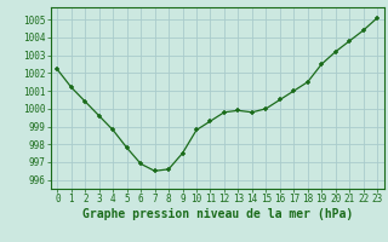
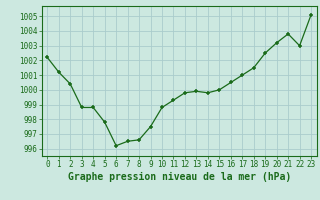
3: 999.6 -> 998.8
6: 996.9 -> 996.2
22: 1004.4 -> 1003.0
